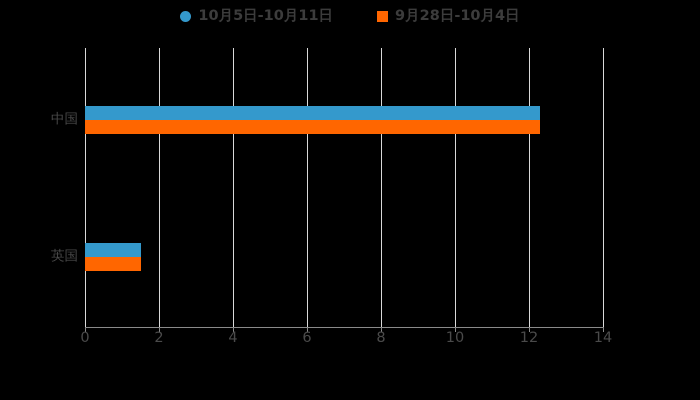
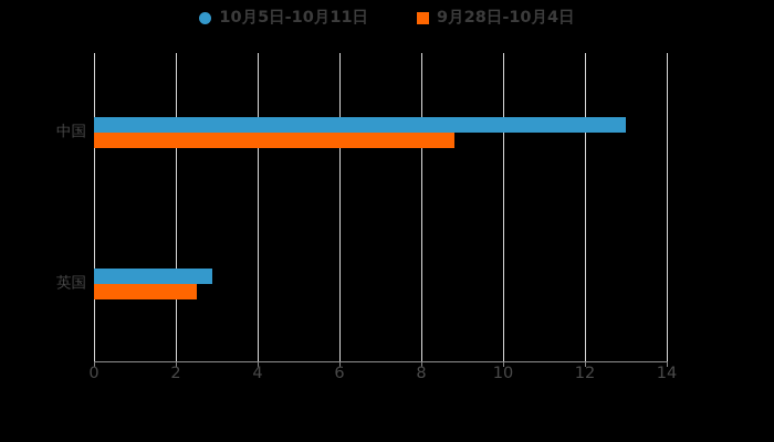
10月5日-10月11日/中国: 12.3 -> 13.0
9月28日-10月4日/中国: 12.3 -> 8.8
10月5日-10月11日/英国: 1.5 -> 2.9
9月28日-10月4日/英国: 1.5 -> 2.5
